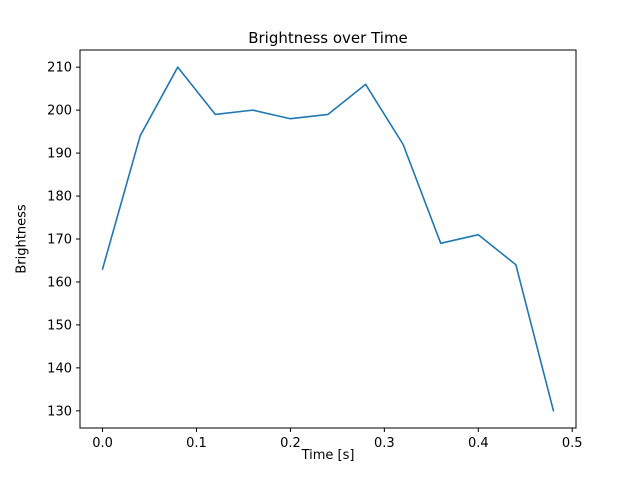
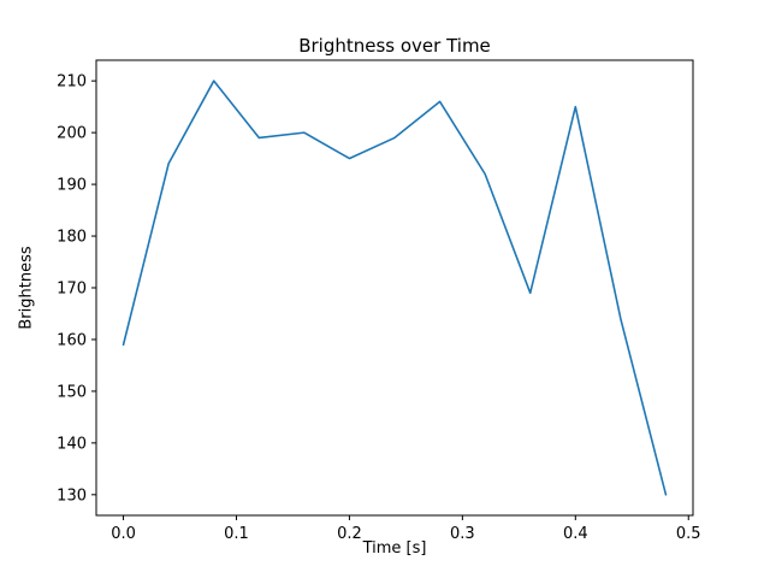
0.0: 163 -> 159
0.2: 198 -> 195
0.4: 171 -> 205
